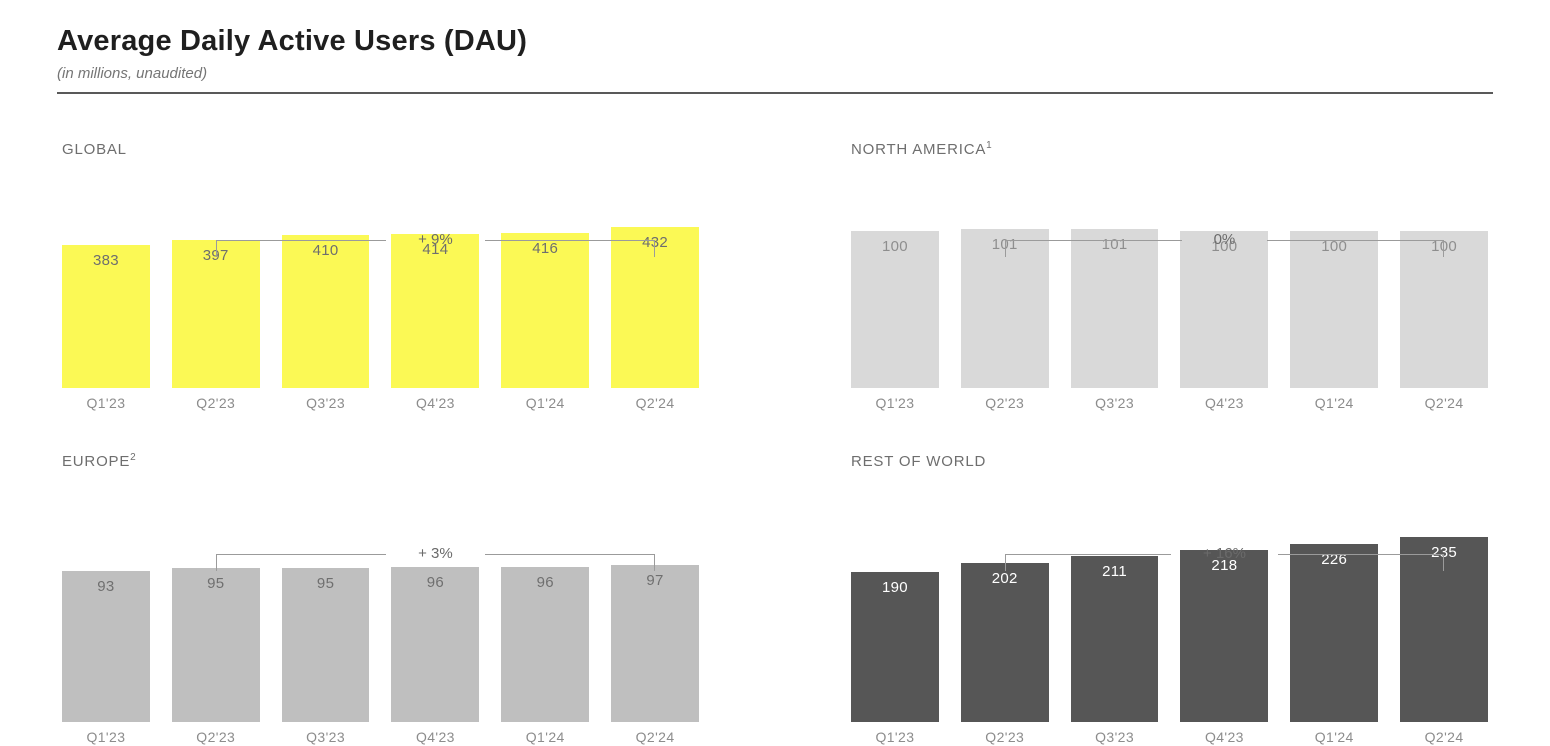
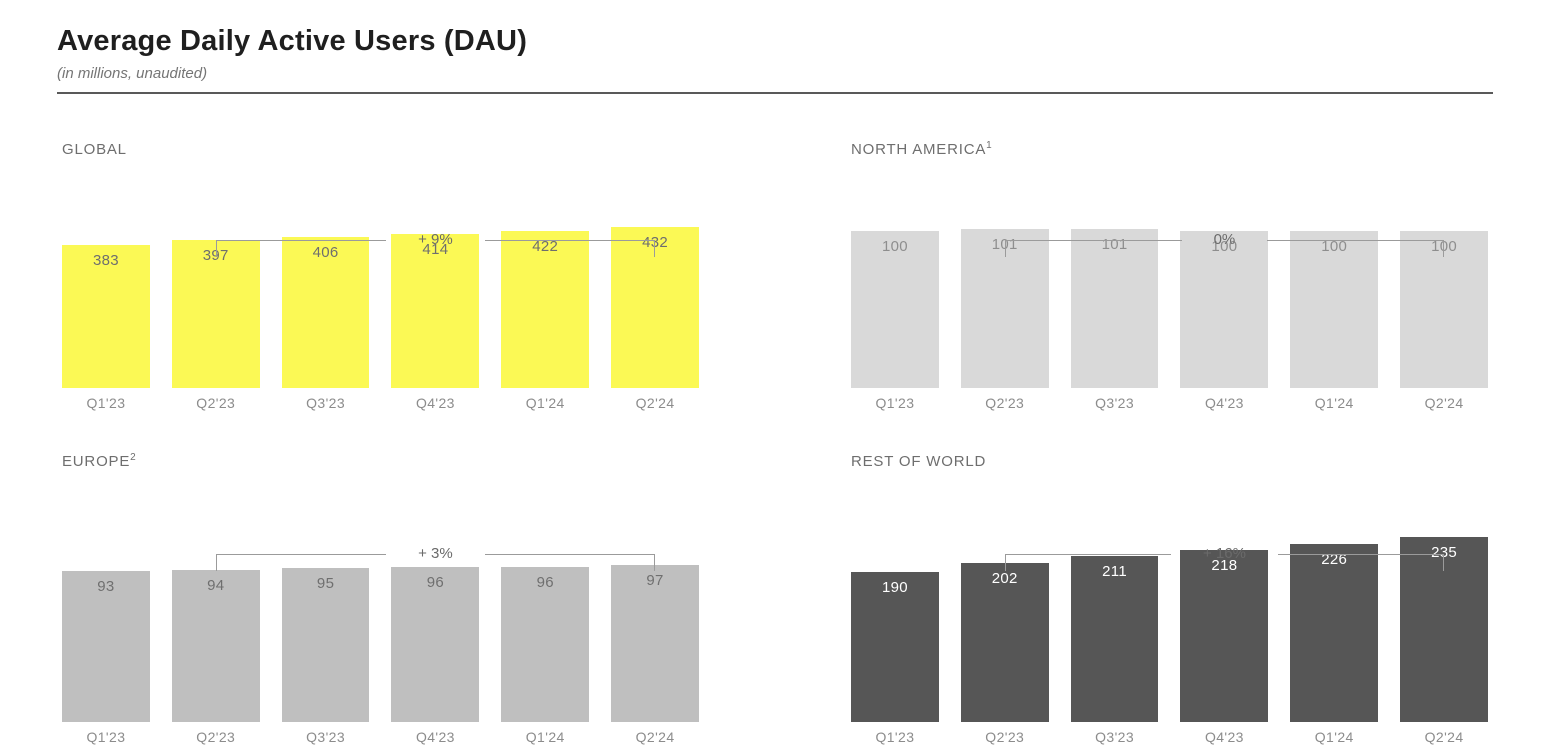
GLOBAL/Q3'23: 410 -> 406
GLOBAL/Q1'24: 416 -> 422
EUROPE/Q2'23: 95 -> 94
